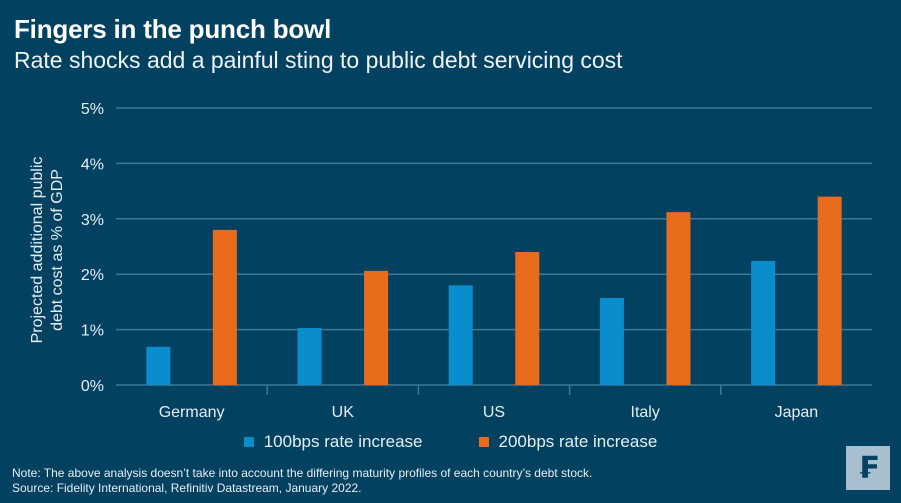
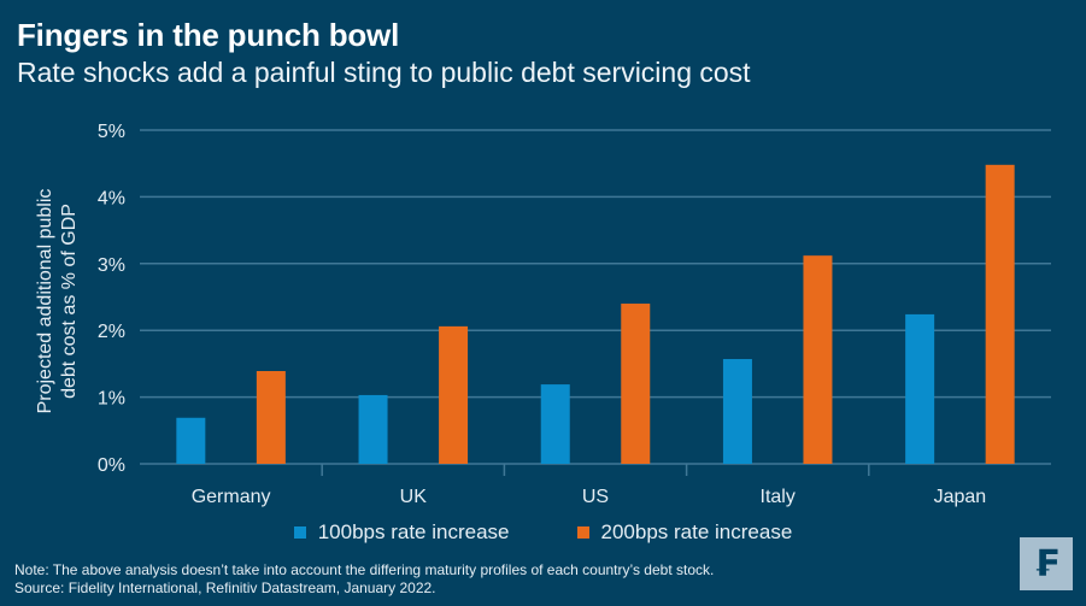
200bps rate increase/Germany: 2.8% -> 1.4%
100bps rate increase/US: 1.8% -> 1.2%
200bps rate increase/Japan: 3.4% -> 4.5%
